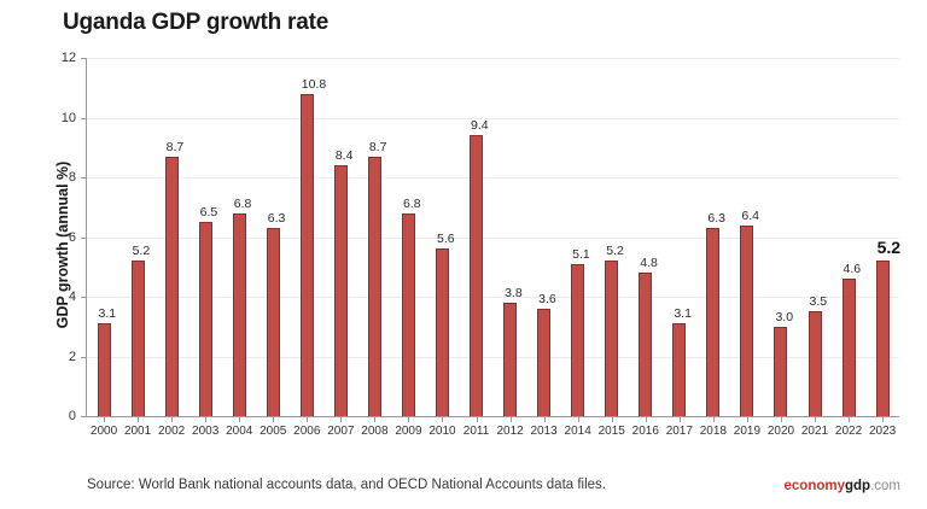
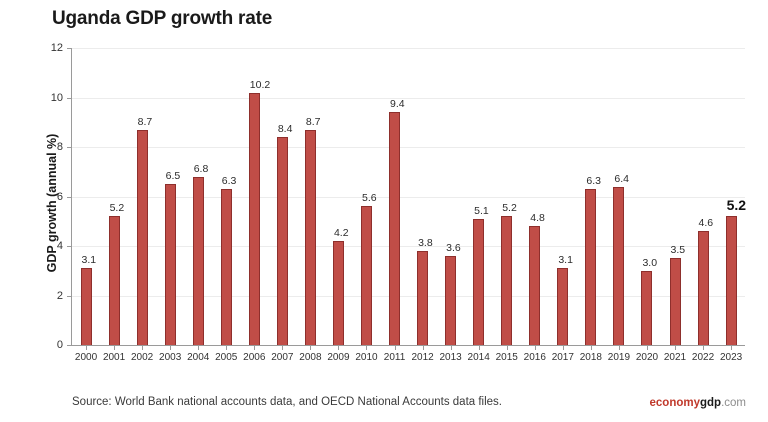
2006: 10.8 -> 10.2
2009: 6.8 -> 4.2
